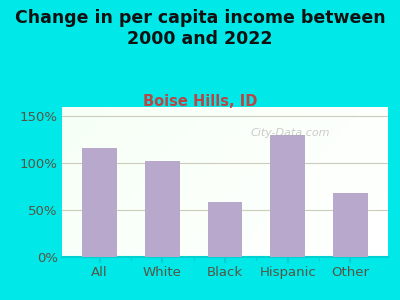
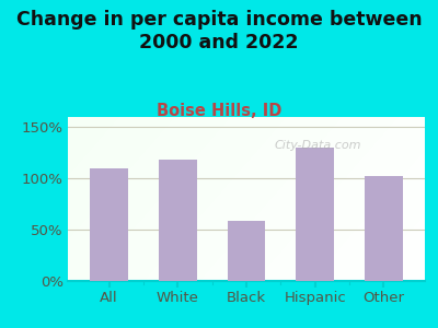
All: 116% -> 109%
White: 102% -> 118%
Other: 68% -> 102%
